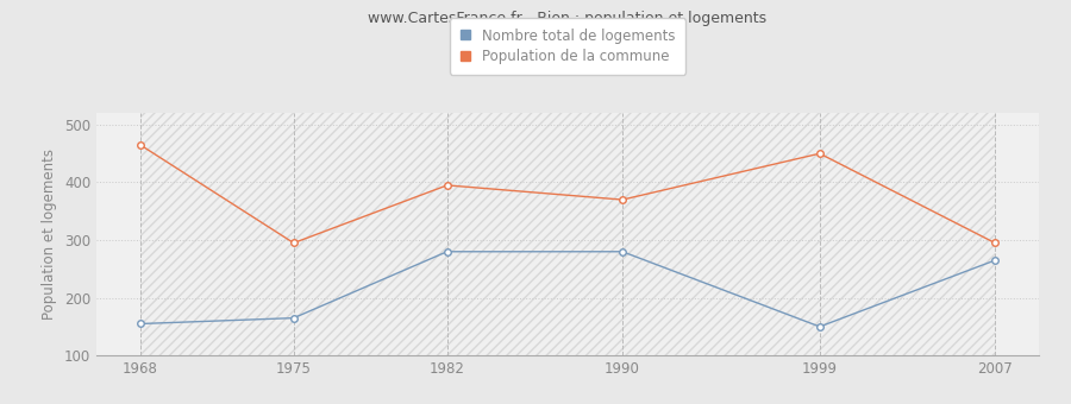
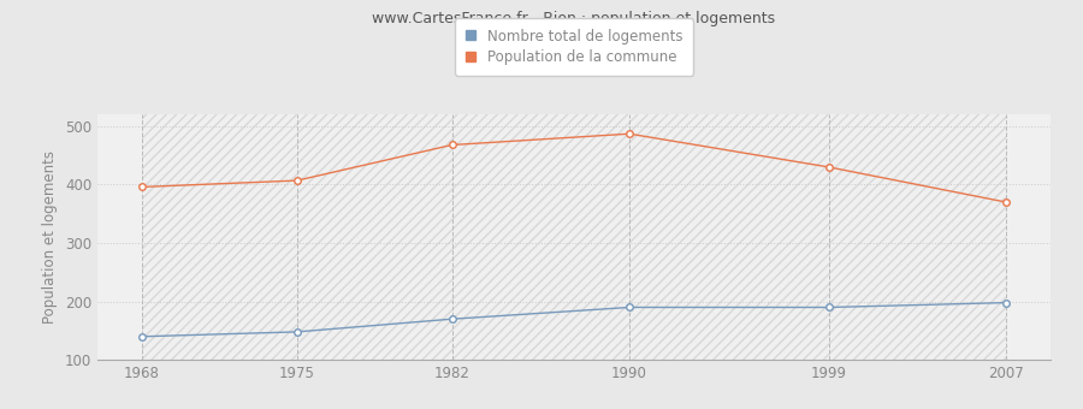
Nombre total de logements/1968: 155 -> 140
Population de la commune/1968: 465 -> 396
Nombre total de logements/1975: 165 -> 148
Population de la commune/1975: 295 -> 407
Nombre total de logements/1982: 280 -> 170
Population de la commune/1982: 395 -> 468
Nombre total de logements/1990: 280 -> 190
Population de la commune/1990: 370 -> 487
Nombre total de logements/1999: 150 -> 190
Population de la commune/1999: 450 -> 430
Nombre total de logements/2007: 265 -> 198
Population de la commune/2007: 295 -> 370
